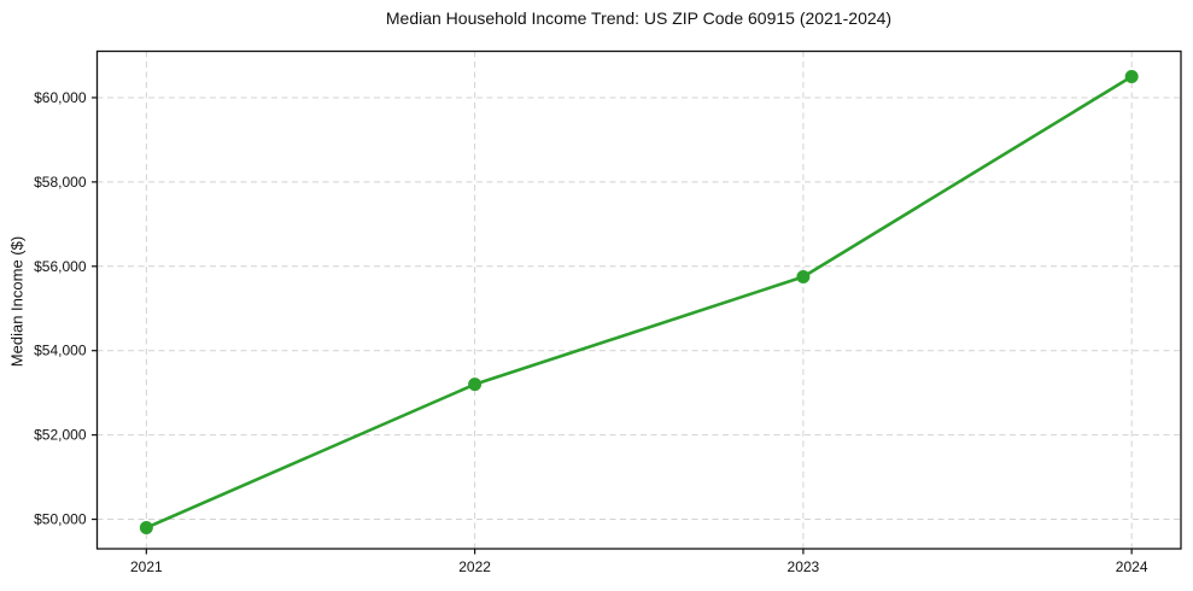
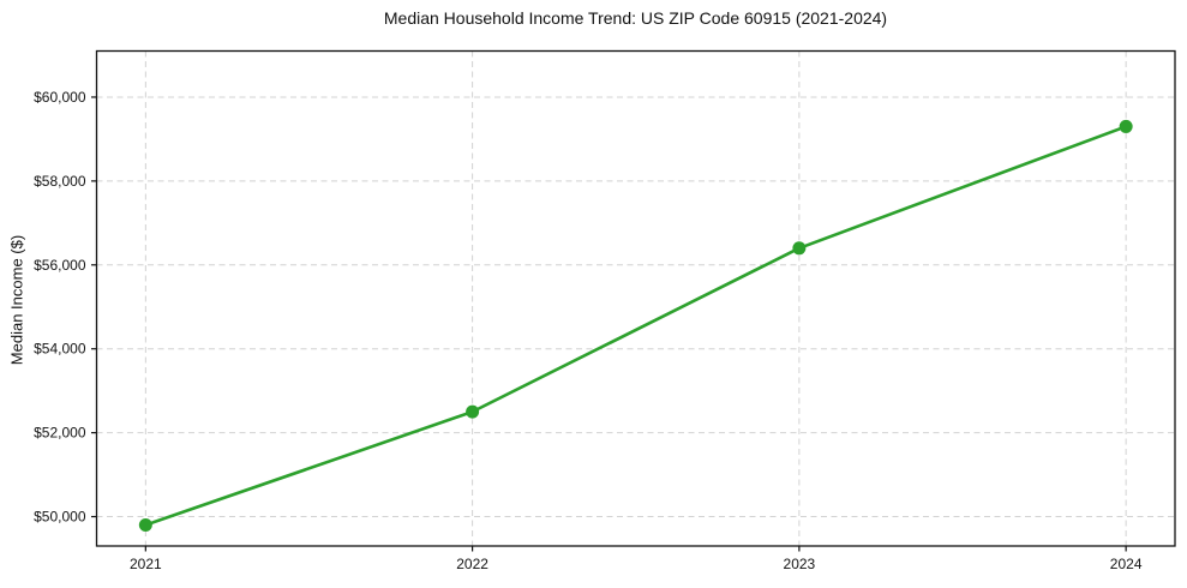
2022: $53200 -> $52500
2023: $55800 -> $56400
2024: $60500 -> $59300
